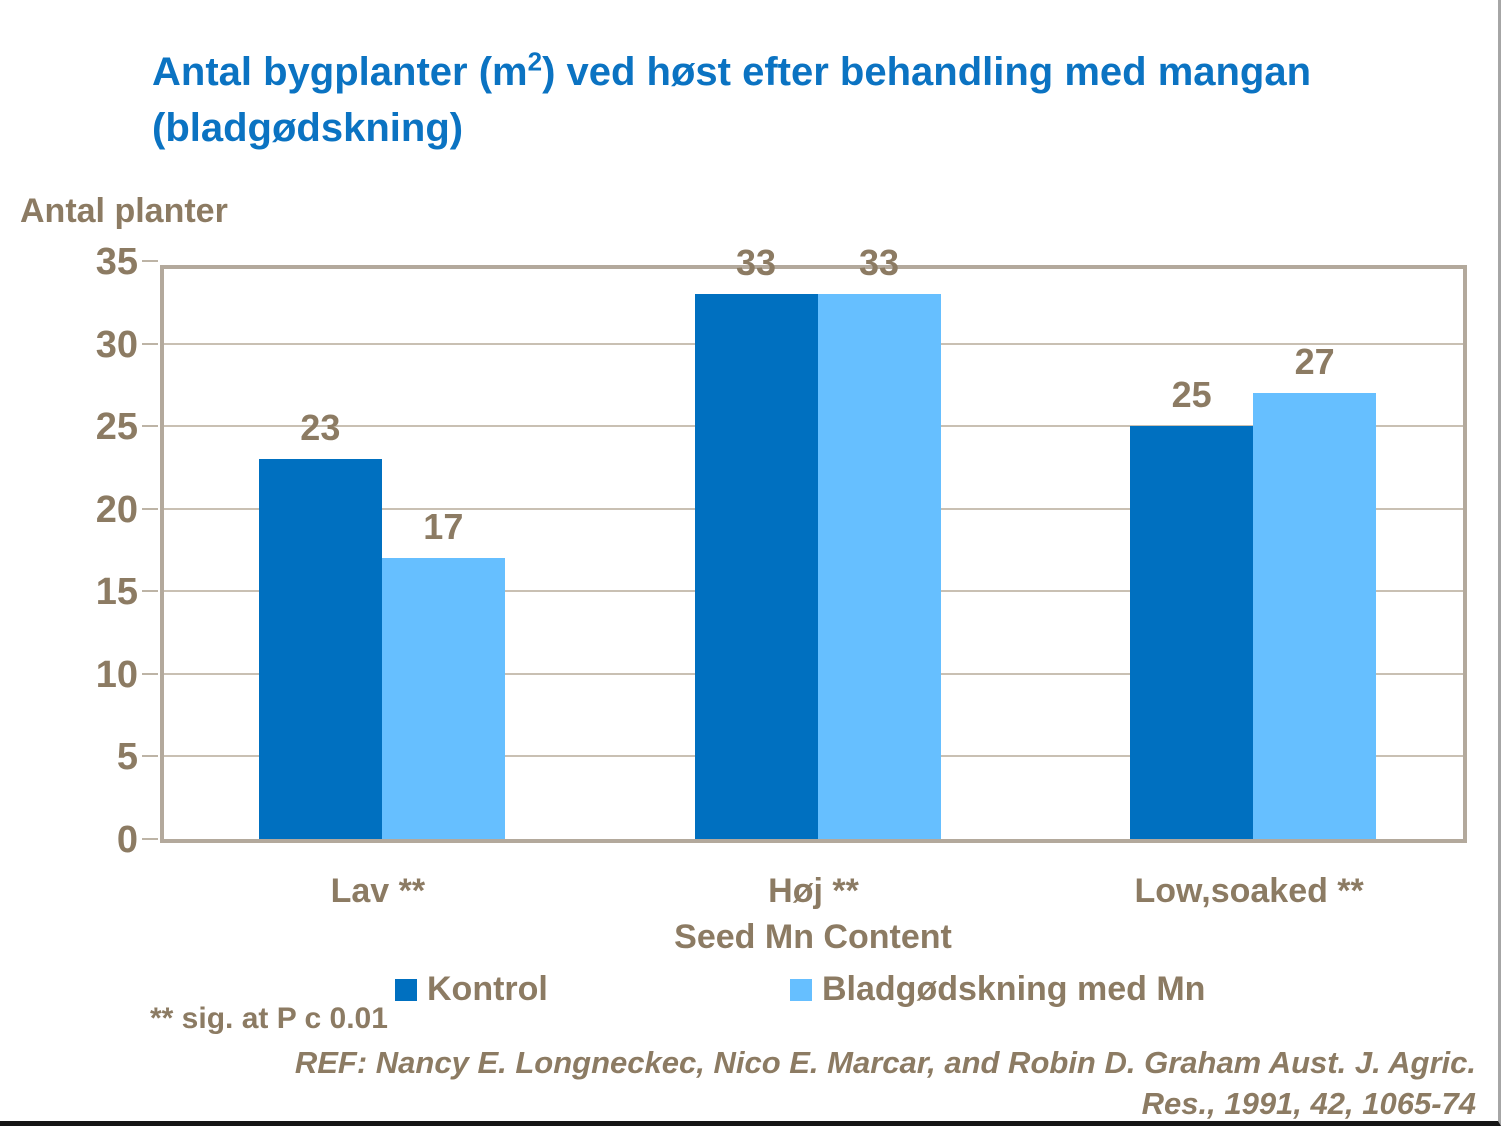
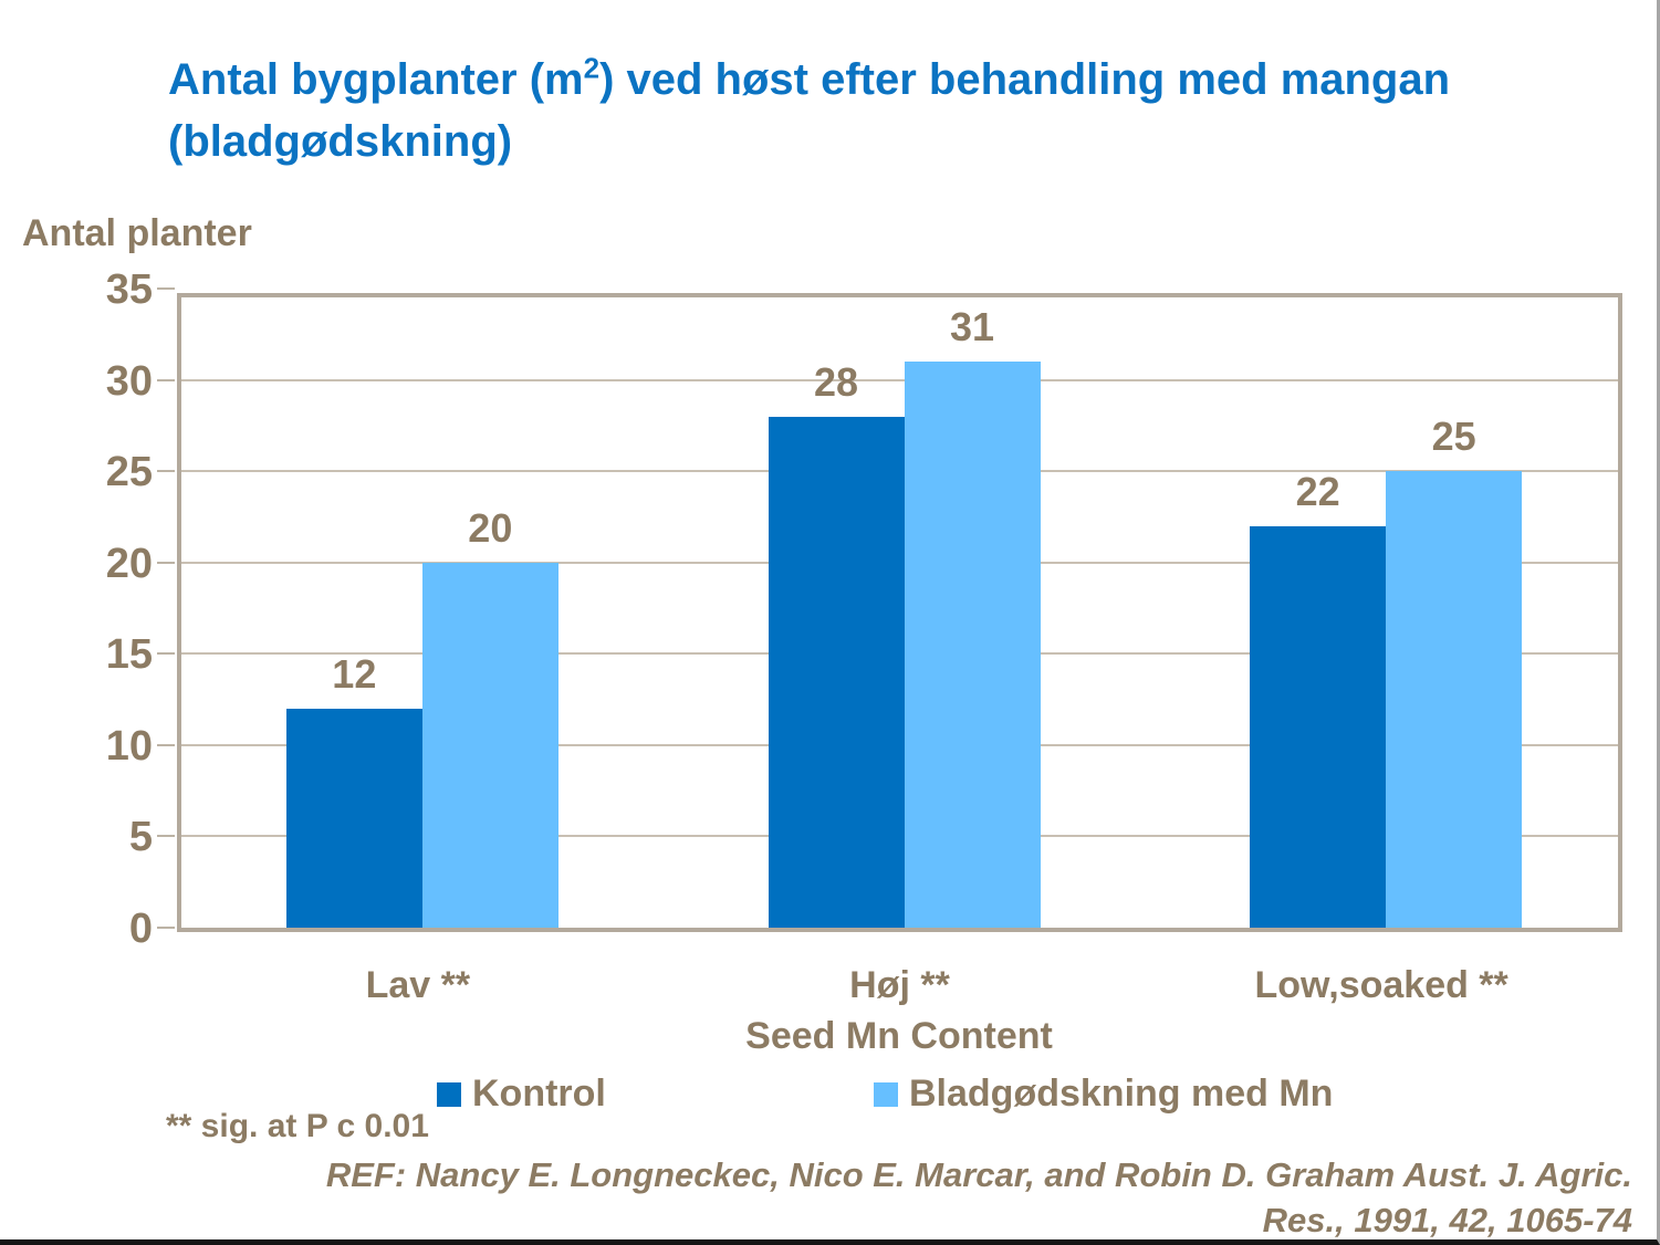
Kontrol/Lav **: 23 -> 12
Bladgødskning med Mn/Lav **: 17 -> 20
Kontrol/Høj **: 33 -> 28
Bladgødskning med Mn/Høj **: 33 -> 31
Kontrol/Low,soaked **: 25 -> 22
Bladgødskning med Mn/Low,soaked **: 27 -> 25
